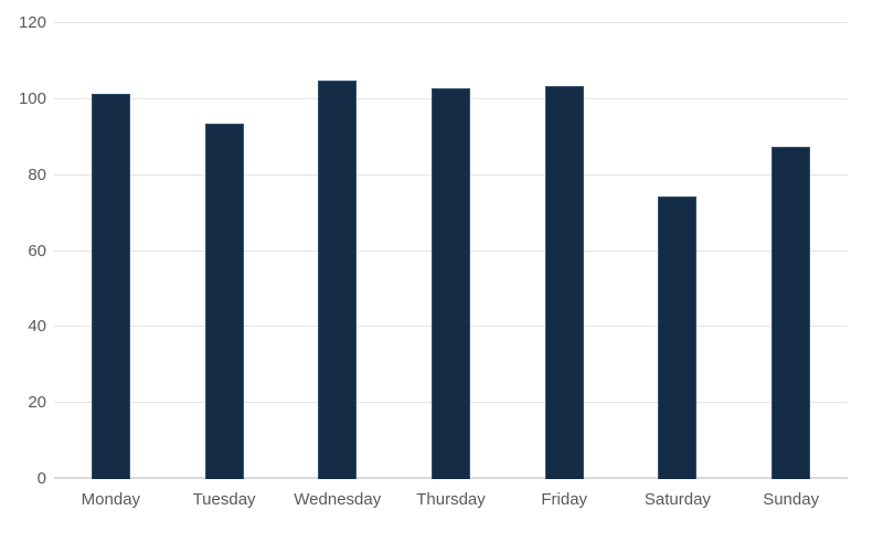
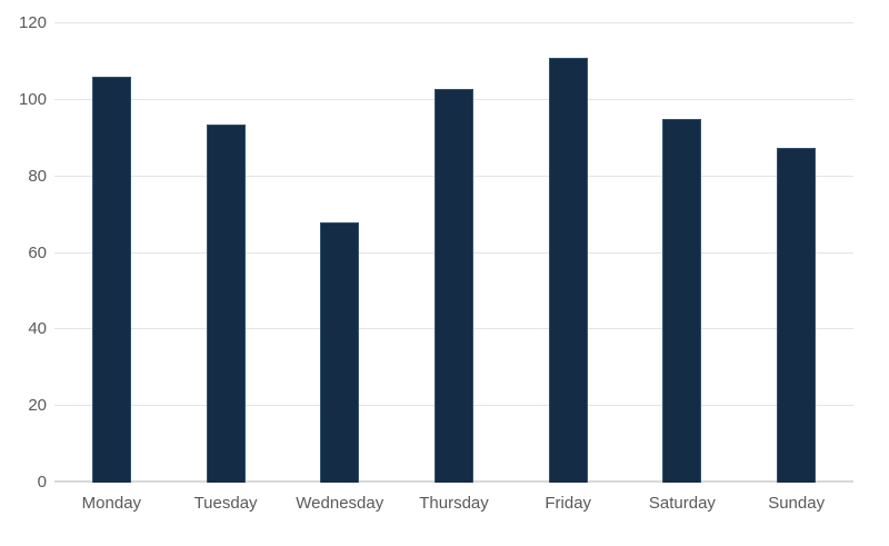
Monday: 102 -> 106
Wednesday: 105 -> 68
Friday: 104 -> 111
Saturday: 74 -> 95
